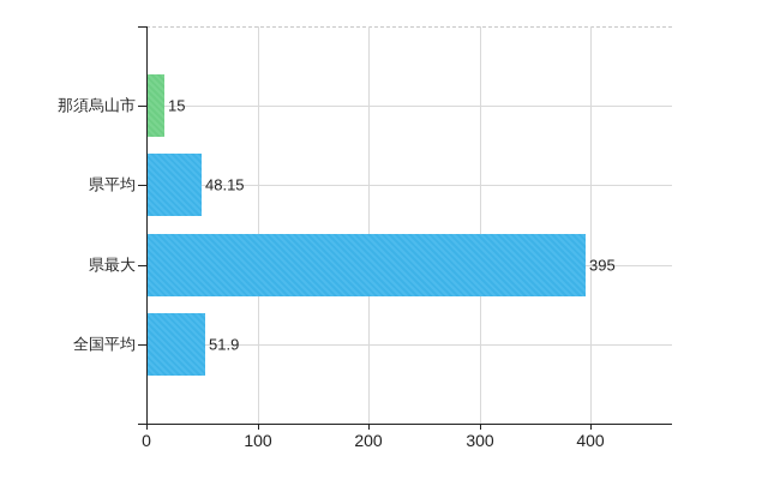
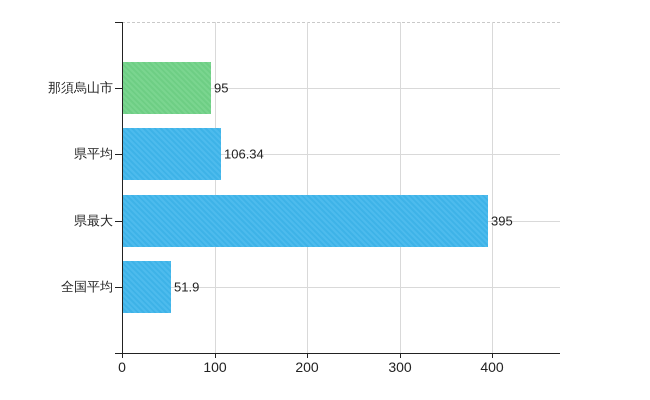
那須烏山市: 15 -> 95
県平均: 48.15 -> 106.34
